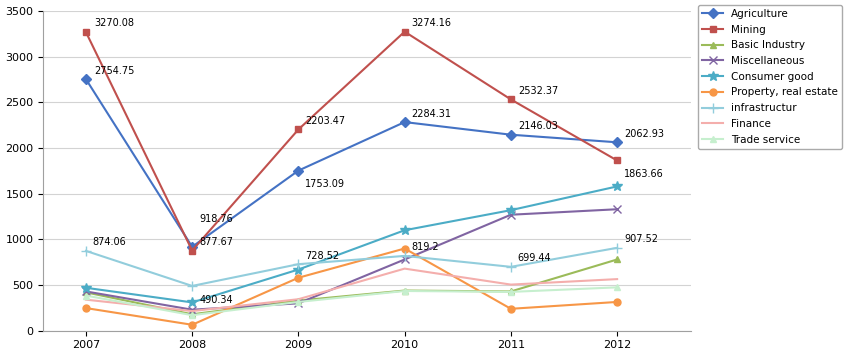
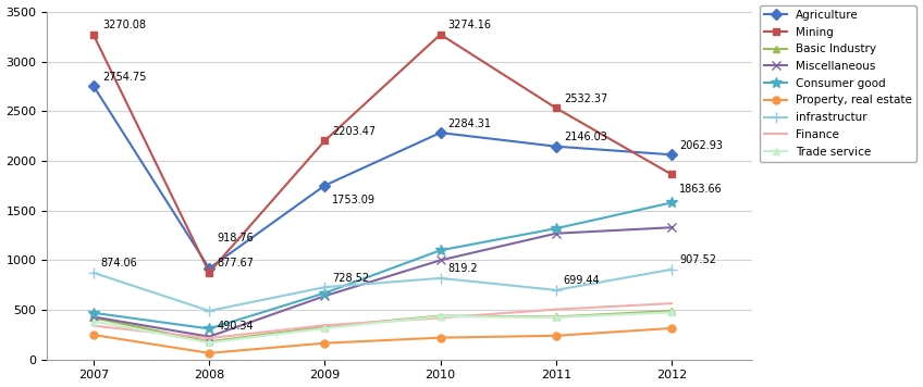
Miscellaneous/2009: 300 -> 640
Property, real estate/2009: 580 -> 160
Miscellaneous/2010: 780 -> 1000
Property, real estate/2010: 900 -> 220
Finance/2010: 680 -> 420
Basic Industry/2012: 780 -> 490
